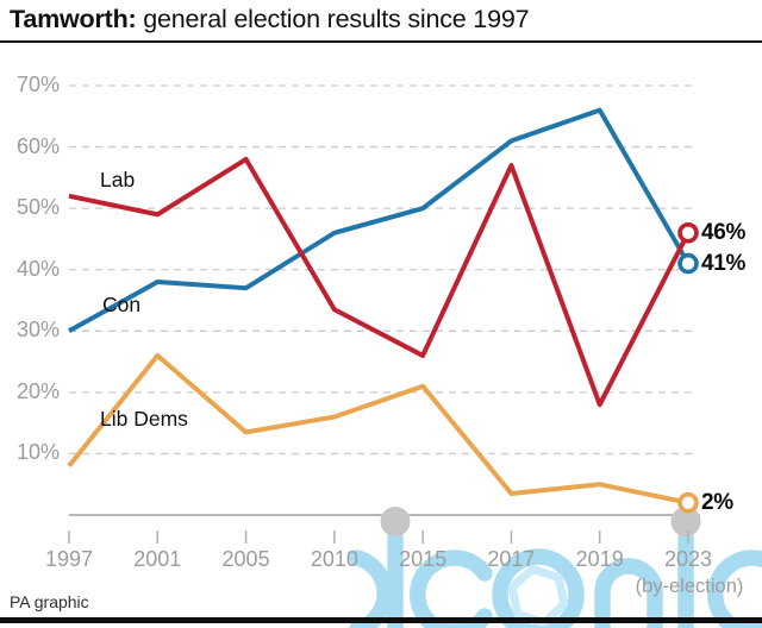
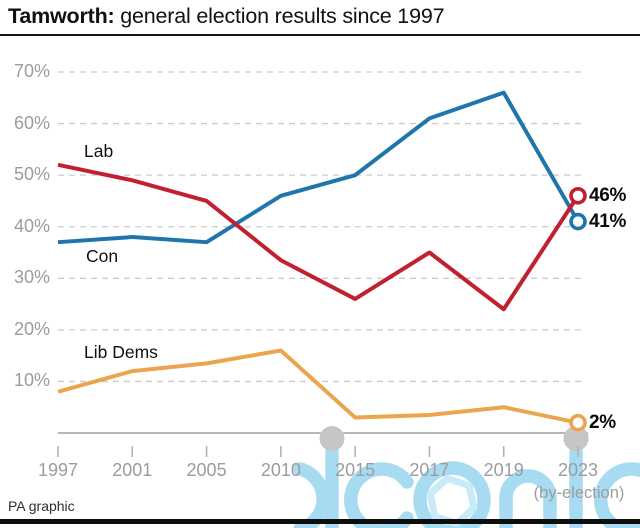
Con/1997: 30% -> 37%
Lib Dems/2001: 26% -> 12%
Lab/2005: 58% -> 45%
Lib Dems/2015: 21% -> 3%
Lab/2017: 57% -> 35%
Lab/2019: 18% -> 24%
